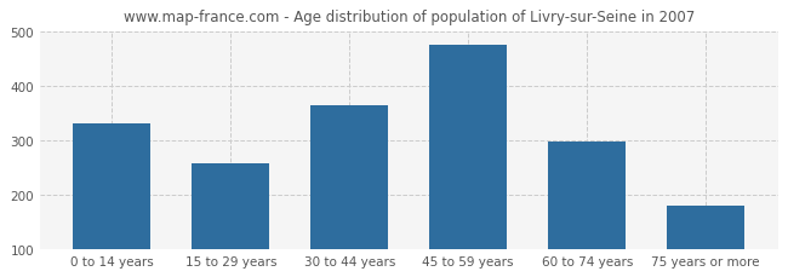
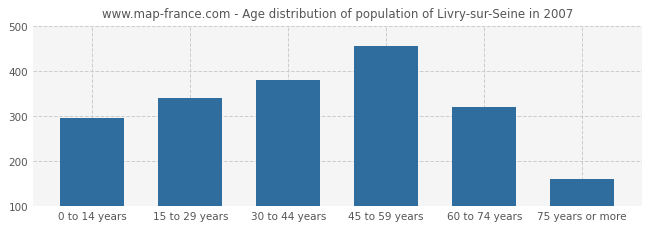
0 to 14 years: 330 -> 295
15 to 29 years: 258 -> 340
30 to 44 years: 363 -> 380
45 to 59 years: 475 -> 455
60 to 74 years: 297 -> 320
75 years or more: 180 -> 160
